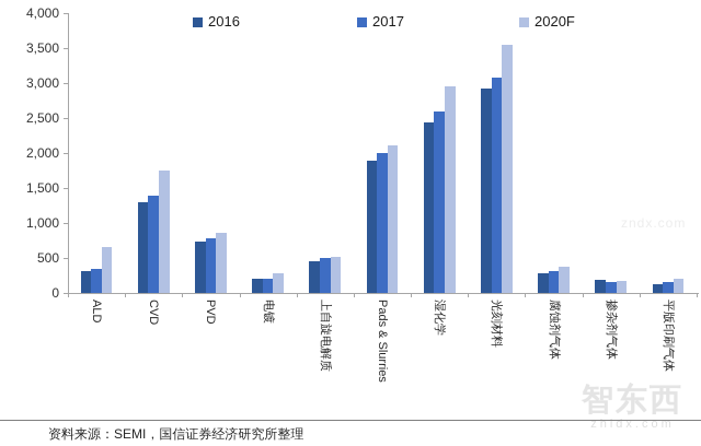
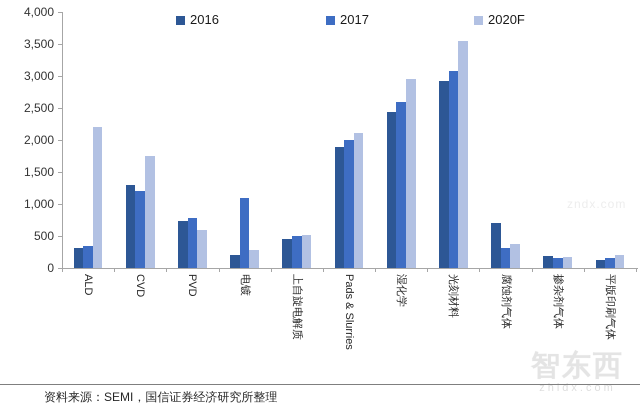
2020F/ALD: 700 -> 2200
2017/CVD: 1400 -> 1200
2020F/PVD: 900 -> 600
2017/电镀: 200 -> 1100
2016/腐蚀剂气体: 300 -> 700
